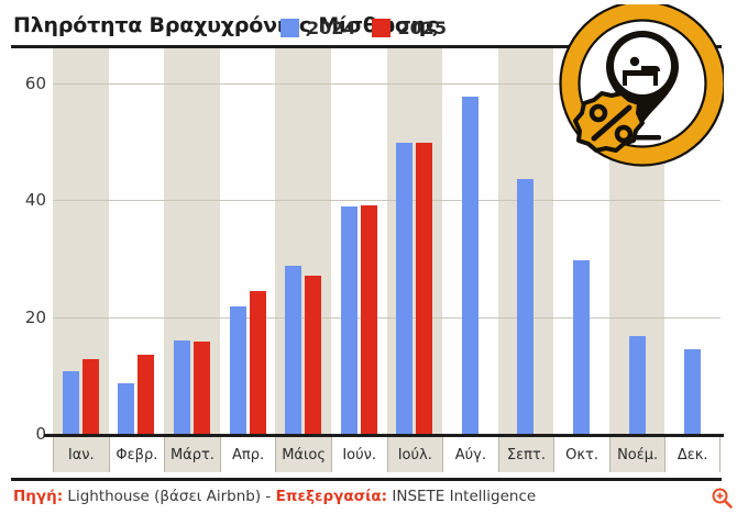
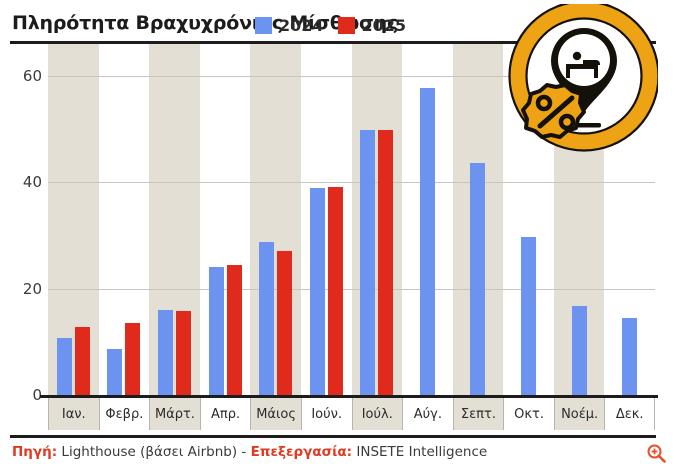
2024/Απρ.: 22 -> 24
